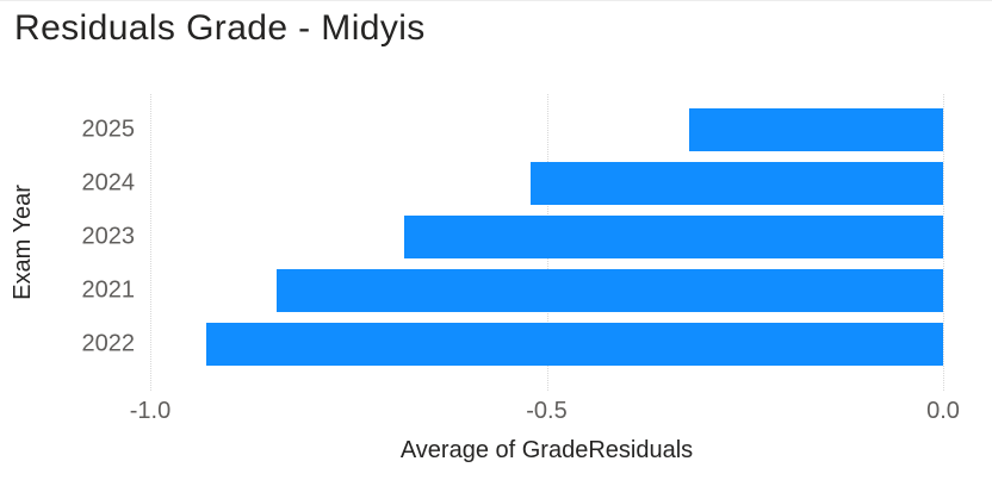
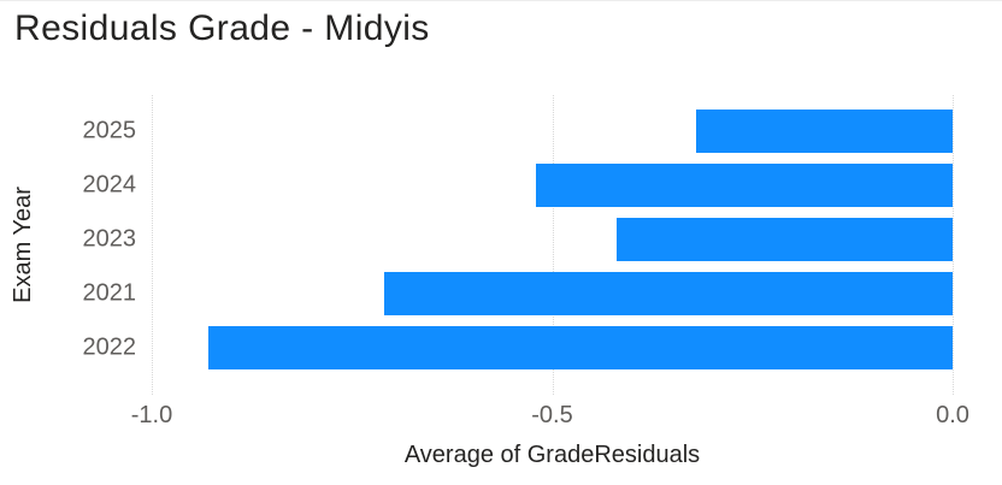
2023: -0.68 -> -0.42
2021: -0.84 -> -0.71
